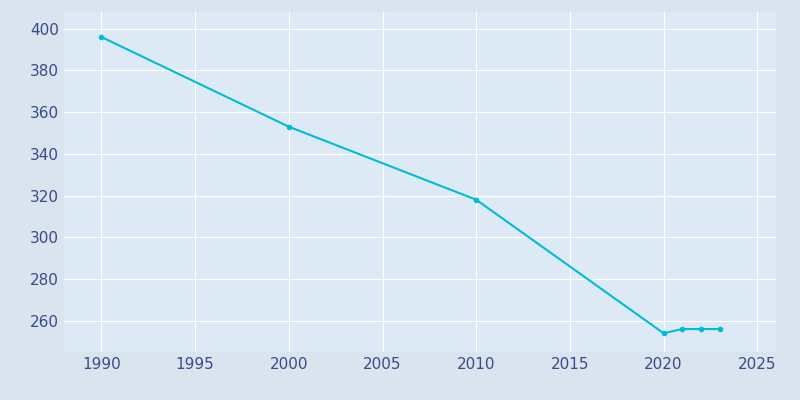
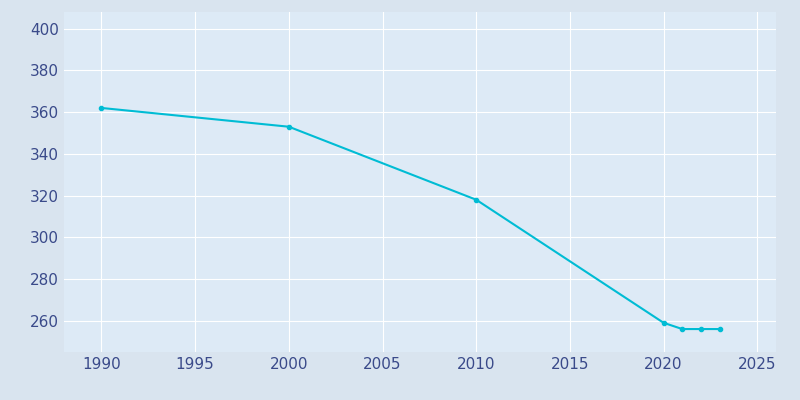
1990: 396 -> 362
2020: 254 -> 259
